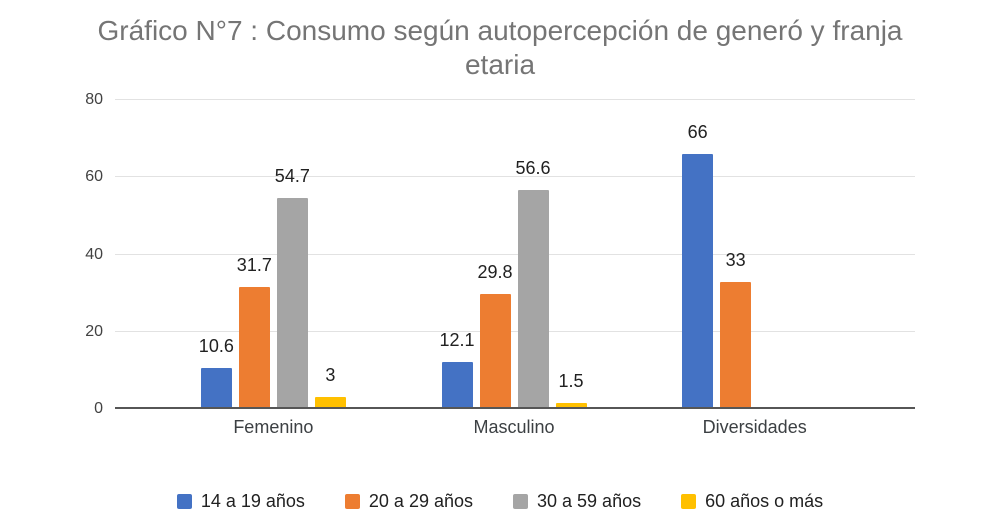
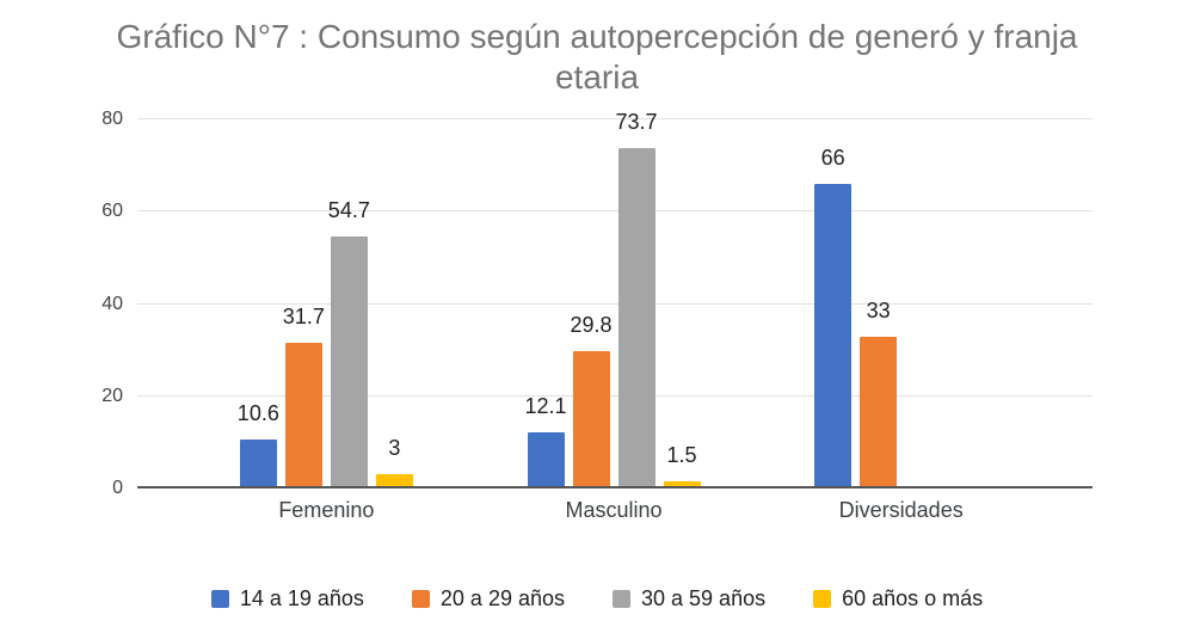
30 a 59 años/Masculino: 56.6 -> 73.7
